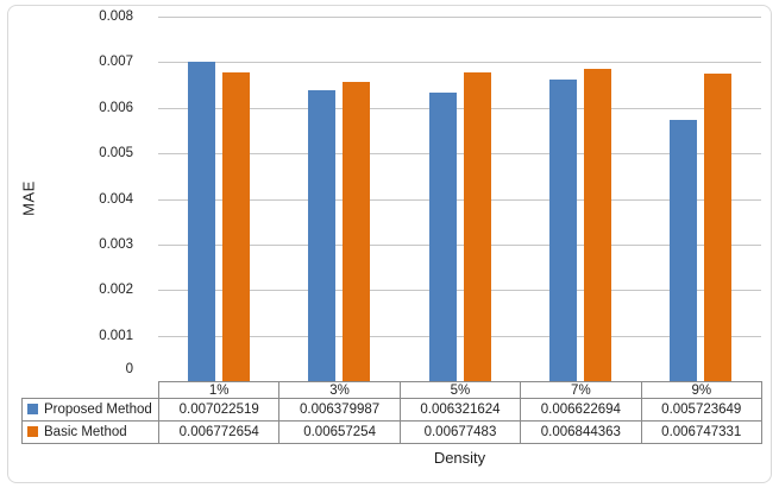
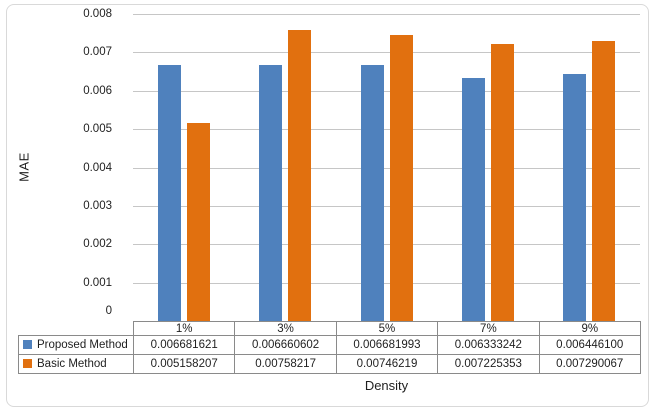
Proposed Method/1%: 0.007022519 -> 0.006681621
Basic Method/1%: 0.006772654 -> 0.005158207
Proposed Method/3%: 0.006379987 -> 0.006660602
Basic Method/3%: 0.00657254 -> 0.00758217
Proposed Method/5%: 0.006321624 -> 0.006681993
Basic Method/5%: 0.00677483 -> 0.00746219
Proposed Method/7%: 0.006622694 -> 0.006333242
Basic Method/7%: 0.006844363 -> 0.007225353
Proposed Method/9%: 0.005723649 -> 0.006446100
Basic Method/9%: 0.006747331 -> 0.007290067
